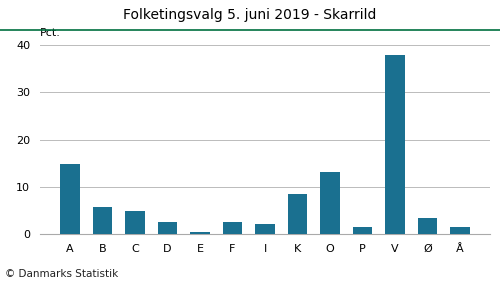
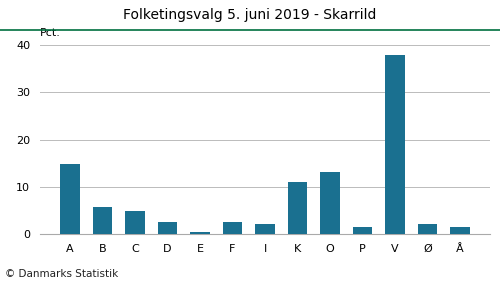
K: 8.5 -> 11.0
Ø: 3.5 -> 2.2
